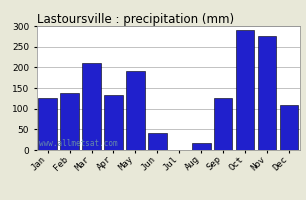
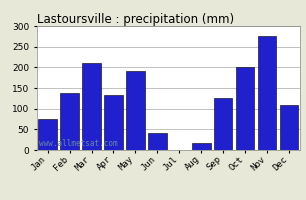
Jan: 125 -> 75
Oct: 290 -> 200
